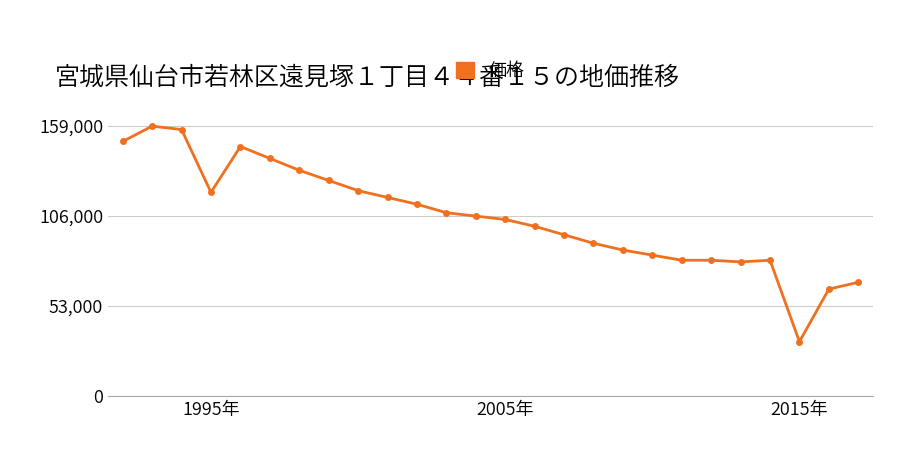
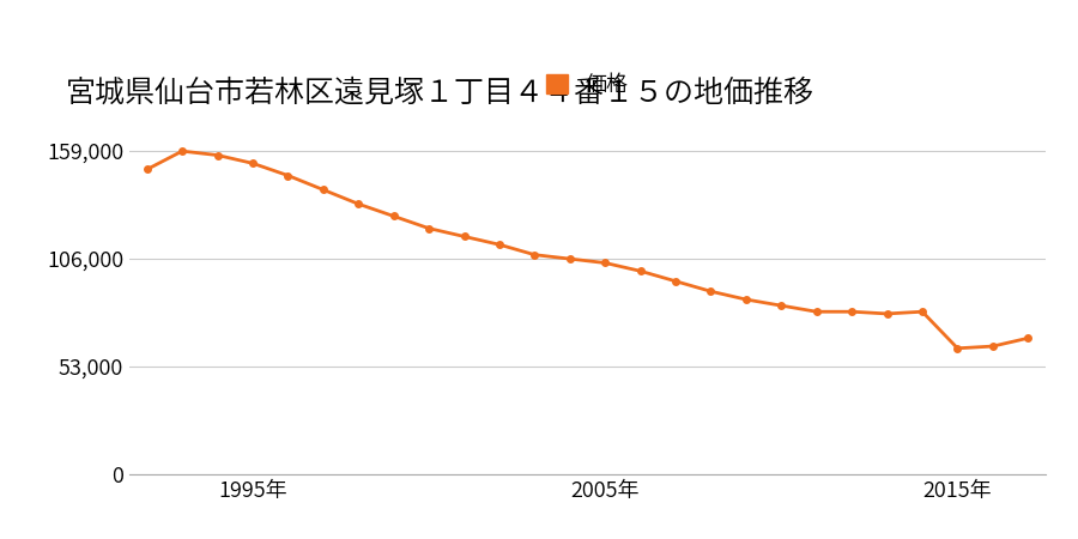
1995年: 120,000 -> 153,000
2015年: 32,000 -> 62,000
